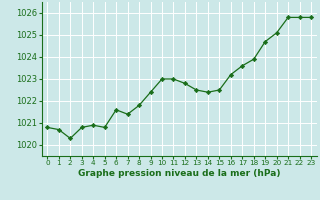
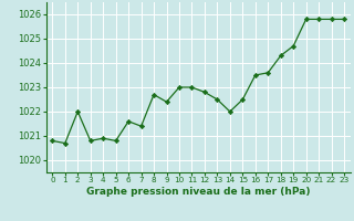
2: 1020.3 -> 1022.0
8: 1021.8 -> 1022.7
14: 1022.4 -> 1022.0
16: 1023.2 -> 1023.5
18: 1023.9 -> 1024.3
20: 1025.1 -> 1025.8
